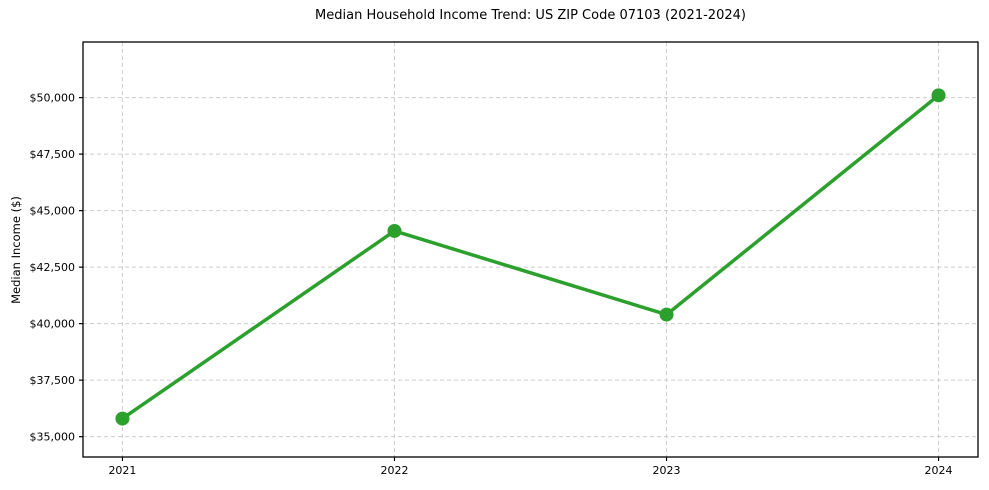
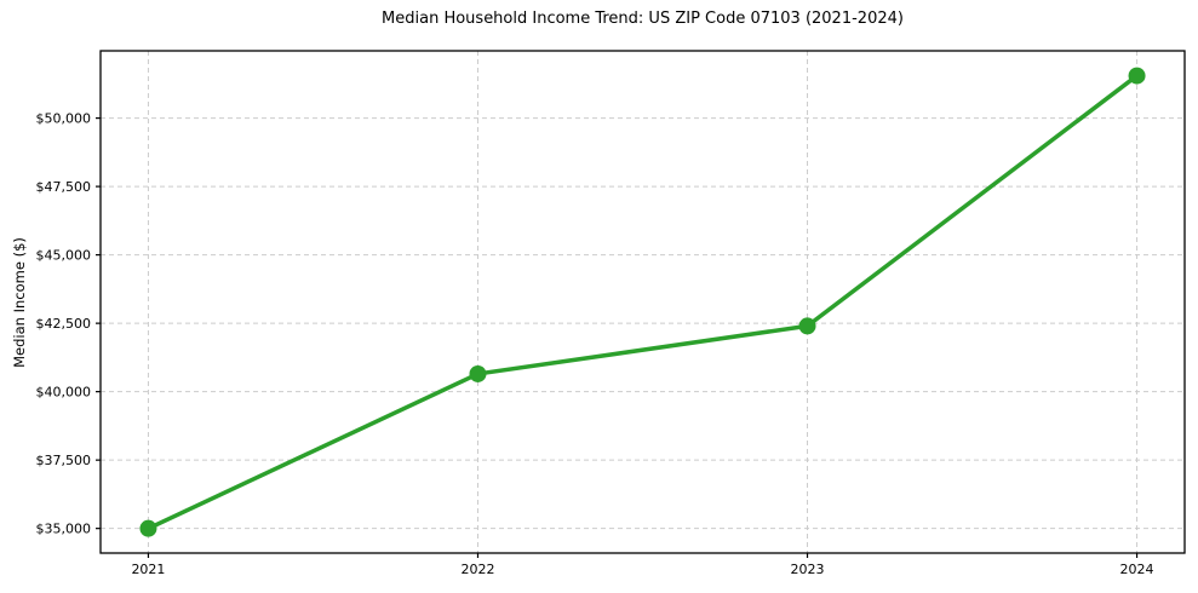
2021: $35800 -> $35000
2022: $44100 -> $40600
2023: $40400 -> $42400
2024: $50100 -> $51600
